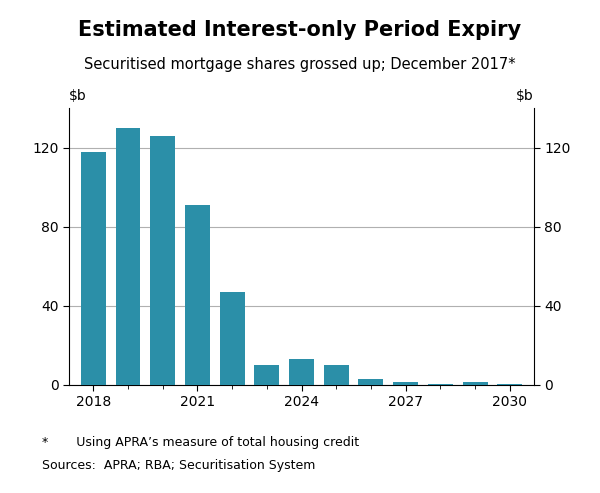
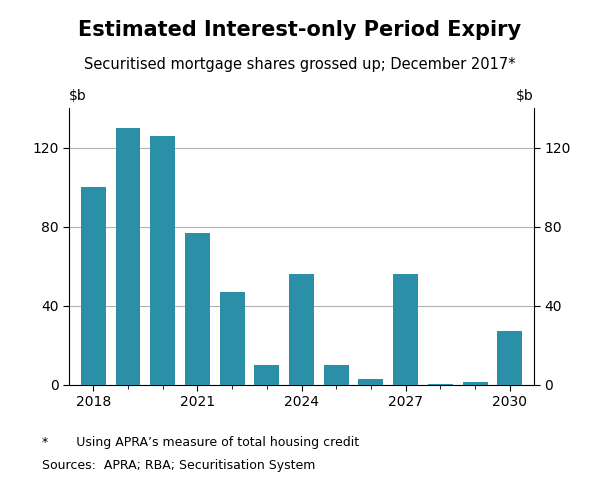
2018: 118 -> 100
2021: 91 -> 77
2024: 13 -> 56
2027: 1 -> 56
2030: 0 -> 27
